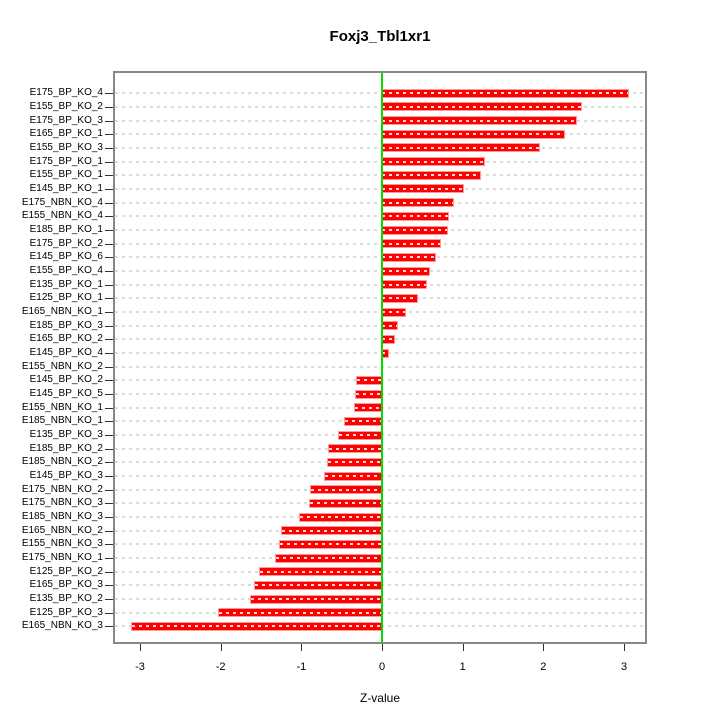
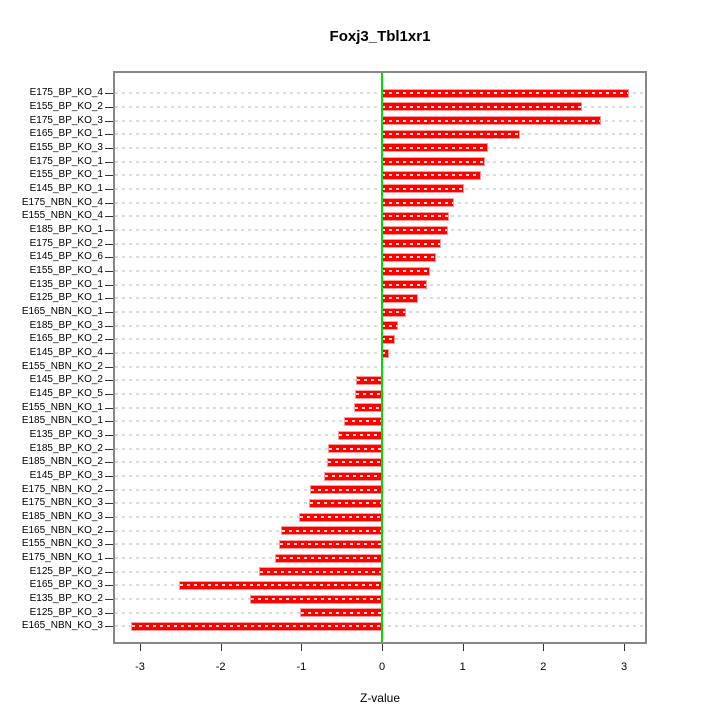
E175_BP_KO_3: 2.4 -> 2.7
E165_BP_KO_1: 2.3 -> 1.7
E155_BP_KO_3: 1.9 -> 1.3
E165_BP_KO_3: -1.6 -> -2.5
E125_BP_KO_3: -2.0 -> -1.0
